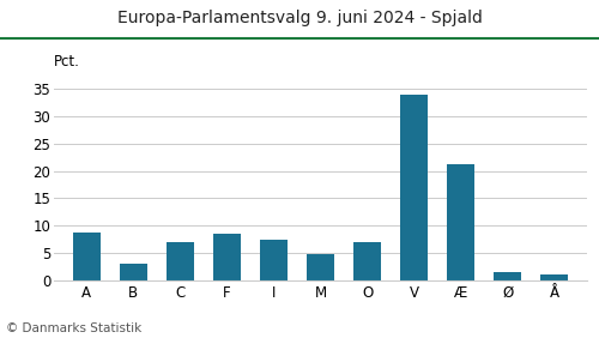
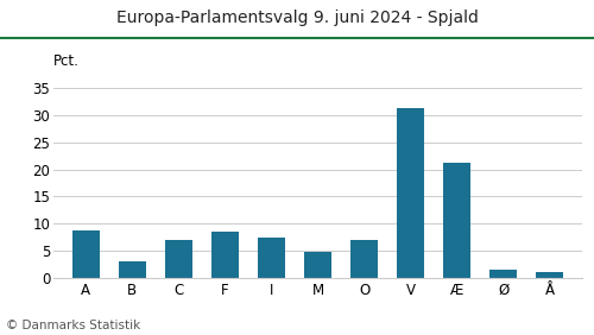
V: 34.0 -> 31.2
